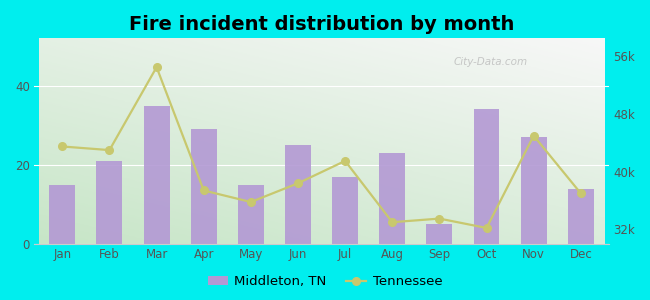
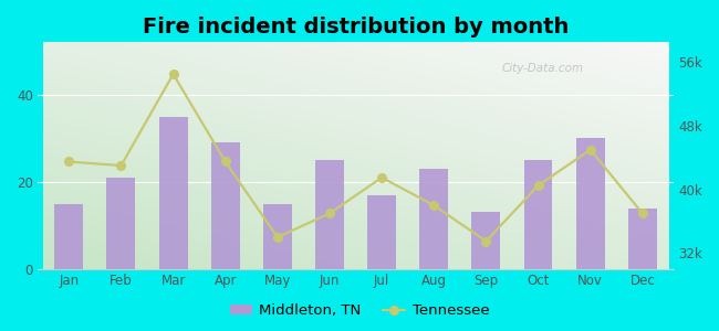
Tennessee/Apr: 37.4k -> 43.5k
Tennessee/May: 35.8k -> 34.0k
Tennessee/Jun: 38.4k -> 37.0k
Tennessee/Aug: 33.0k -> 38.0k
Middleton, TN/Sep: 5 -> 13
Middleton, TN/Oct: 34 -> 25
Tennessee/Oct: 32.2k -> 40.5k
Middleton, TN/Nov: 27 -> 30
